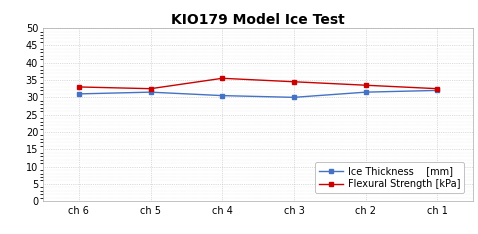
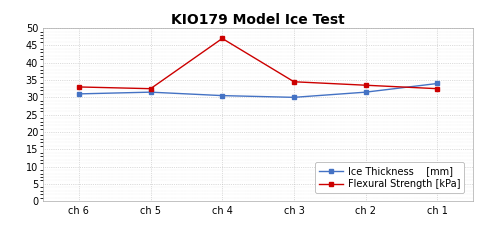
Flexural Strength [kPa]/ch 4: 35.5 -> 47.0
Ice Thickness [mm]/ch 1: 32.0 -> 34.0
